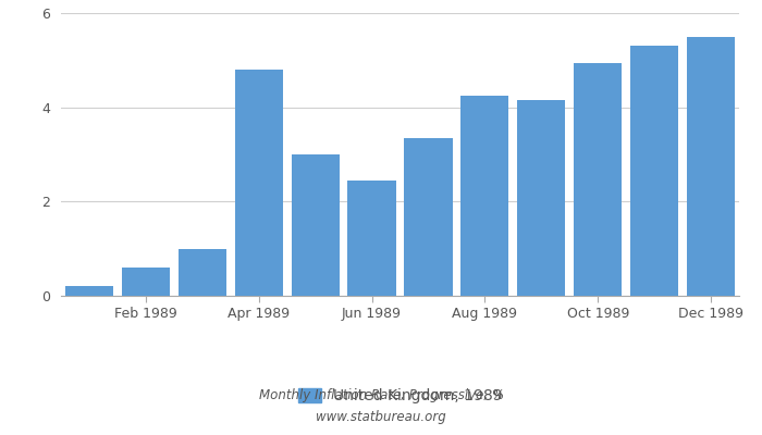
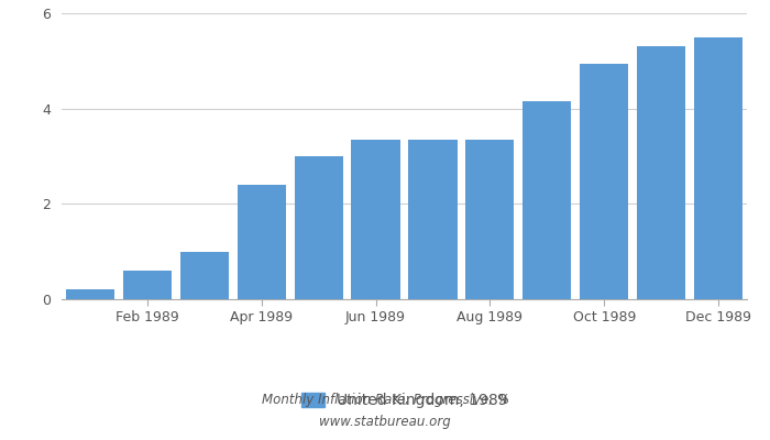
Apr 1989: 4.80 -> 2.40
Jun 1989: 2.45 -> 3.35
Aug 1989: 4.25 -> 3.35
